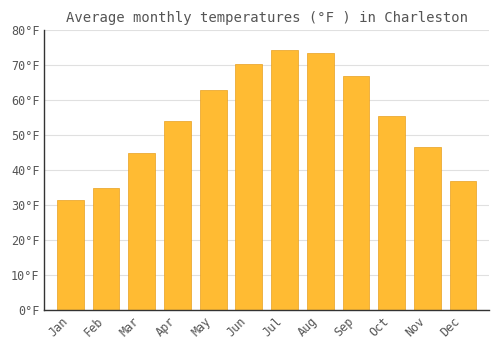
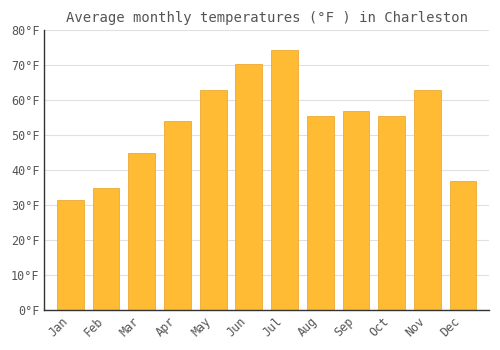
Aug: 73.5°F -> 55.5°F
Sep: 67.0°F -> 57.0°F
Nov: 46.5°F -> 63.0°F
